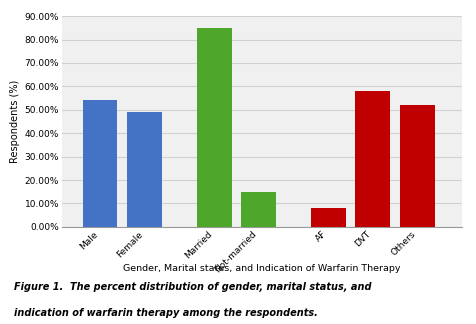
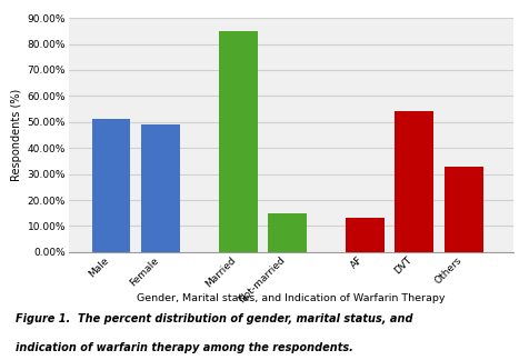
Male: 54% -> 51%
AF: 8% -> 13%
DVT: 58% -> 54%
Others: 52% -> 33%
